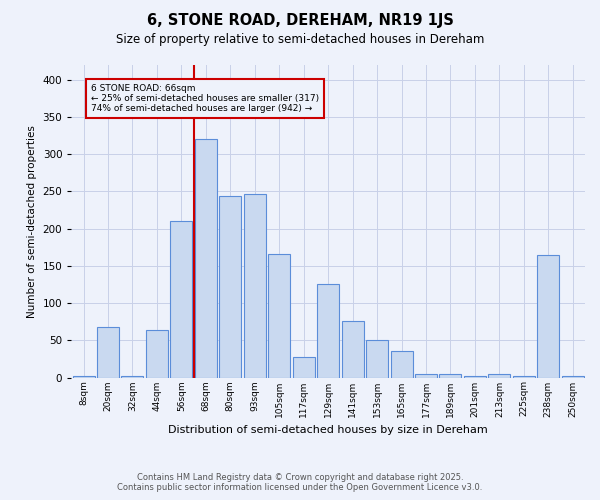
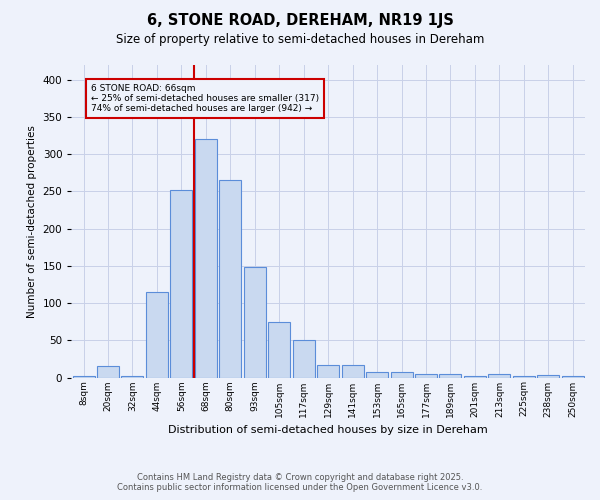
20sqm: 68 -> 15
44sqm: 64 -> 115
56sqm: 210 -> 252
80sqm: 244 -> 265
93sqm: 246 -> 148
105sqm: 166 -> 75
117sqm: 28 -> 51
129sqm: 126 -> 17
141sqm: 76 -> 17
153sqm: 50 -> 8
165sqm: 36 -> 8
238sqm: 164 -> 3
